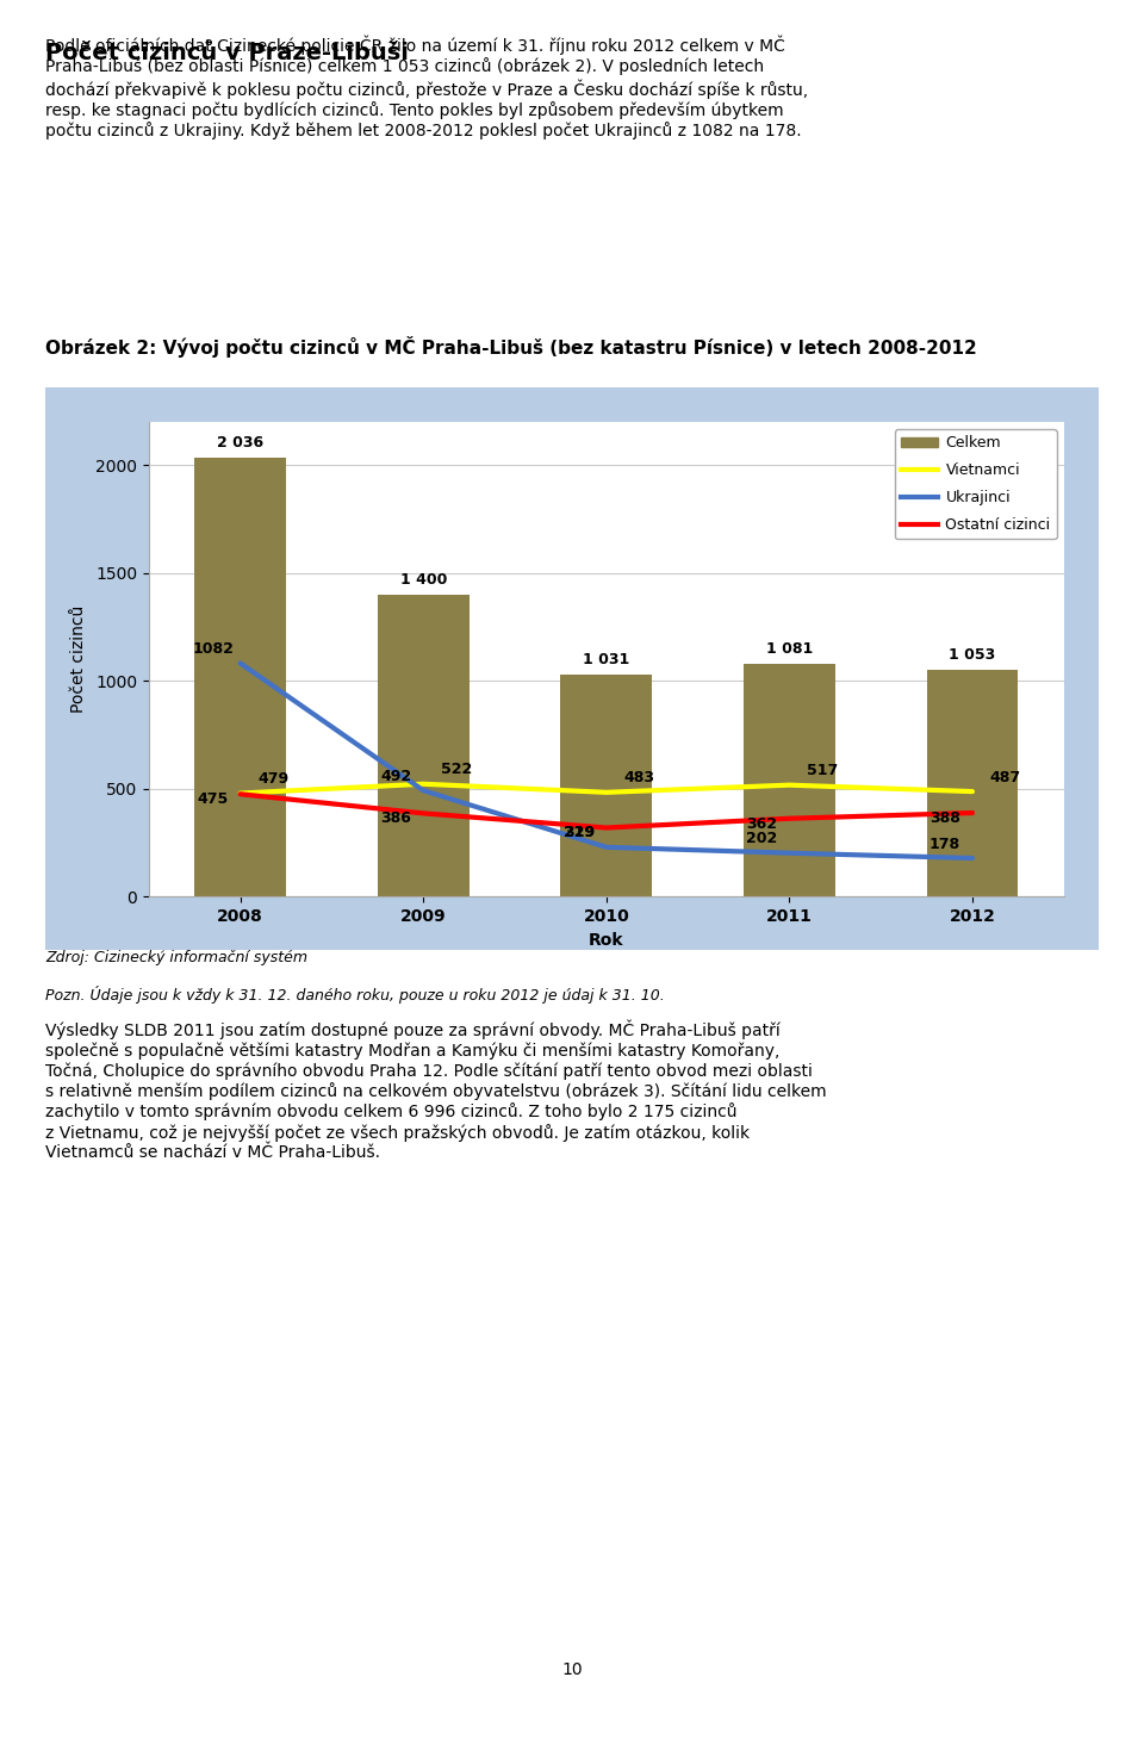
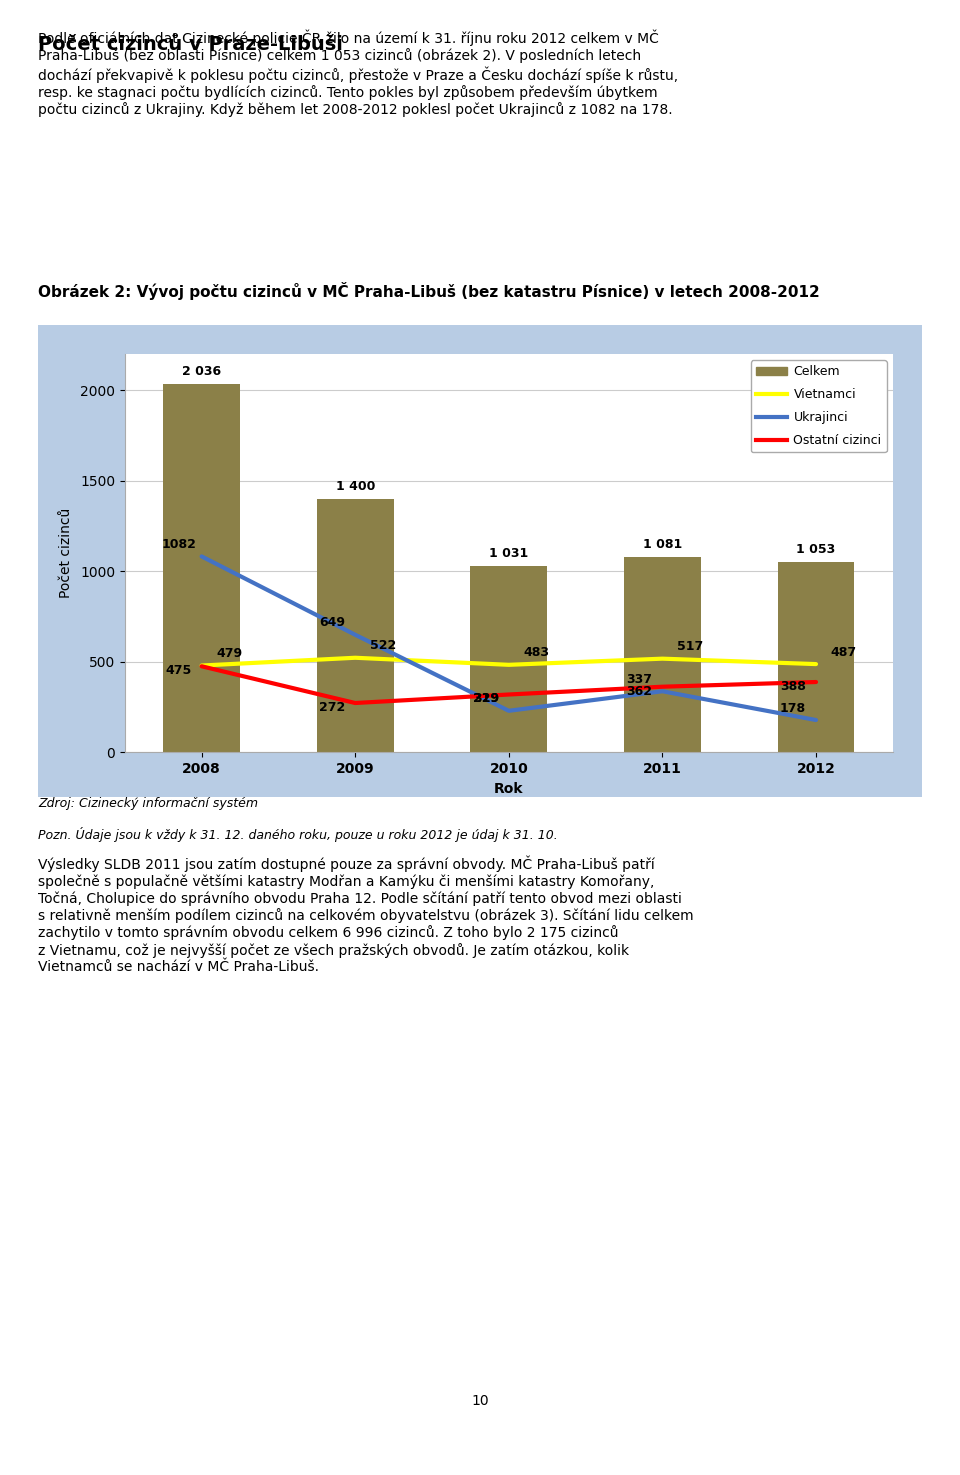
Ukrajinci/2009: 492 -> 649
Ostatní cizinci/2009: 386 -> 272
Ukrajinci/2011: 202 -> 337
